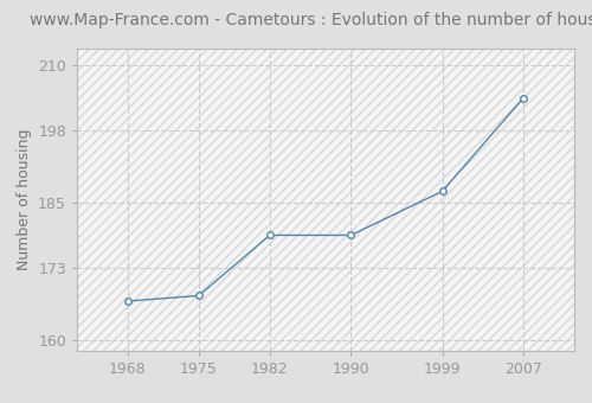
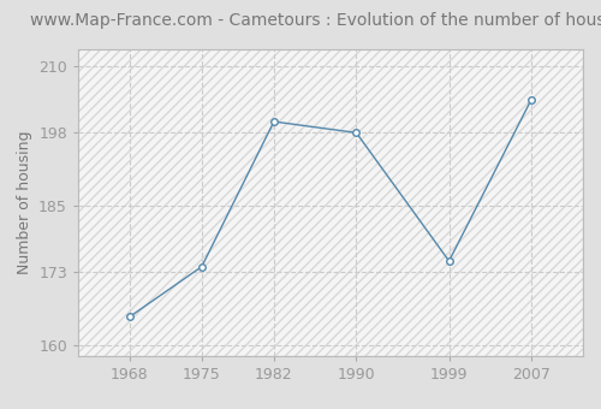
1968: 167 -> 165
1975: 168 -> 174
1982: 179 -> 200
1990: 179 -> 198
1999: 187 -> 175
